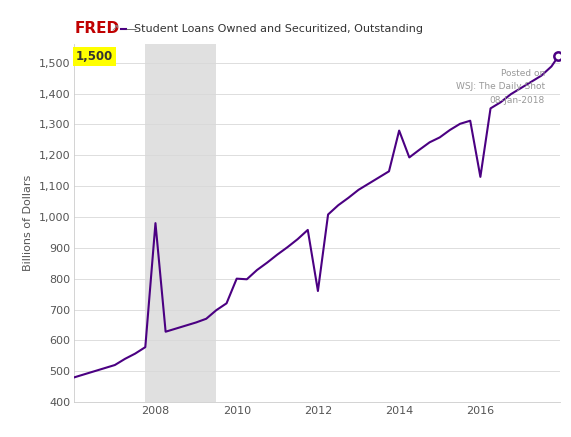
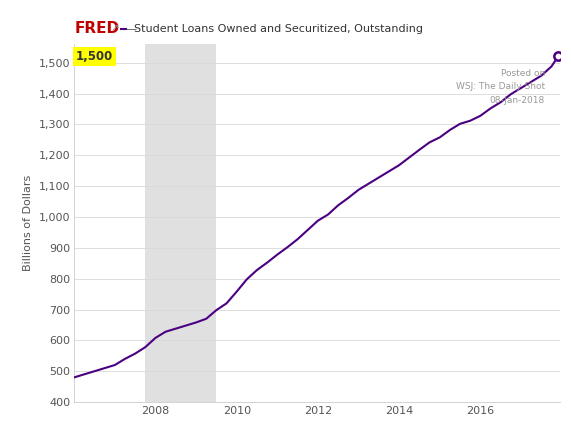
2008: 980 -> 608
2010: 800 -> 758
2012: 760 -> 988
2014: 1,280 -> 1,168
2016: 1,130 -> 1,328
